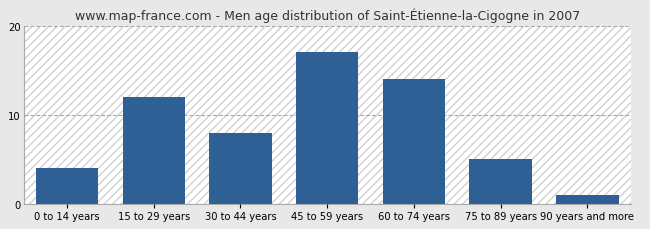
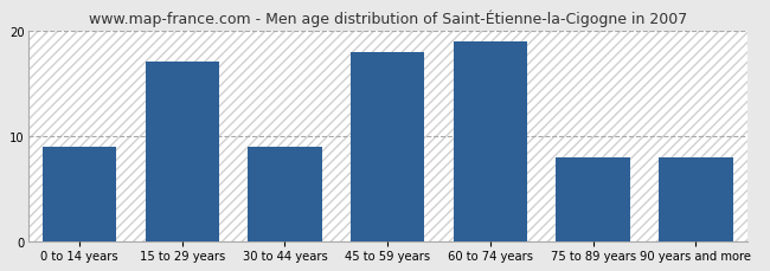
0 to 14 years: 4 -> 9
15 to 29 years: 12 -> 17
30 to 44 years: 8 -> 9
45 to 59 years: 17 -> 18
60 to 74 years: 14 -> 19
75 to 89 years: 5 -> 8
90 years and more: 1 -> 8
